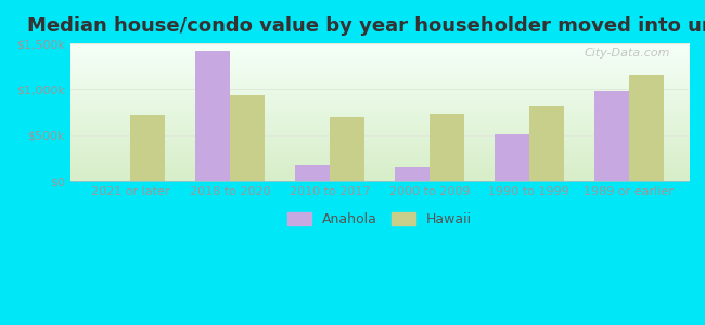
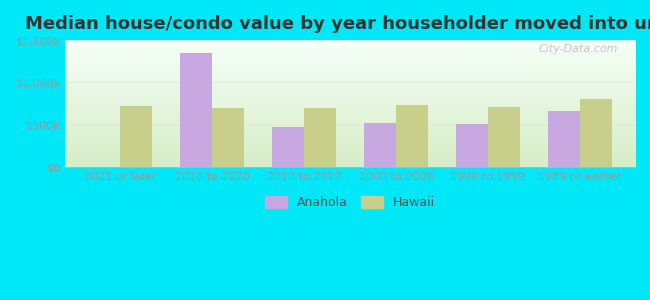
Anahola/2018 to 2020: $1,420k -> $1,350k
Hawaii/2018 to 2020: $940k -> $700k
Anahola/2010 to 2017: $180k -> $480k
Anahola/2000 to 2009: $160k -> $520k
Hawaii/1990 to 1999: $820k -> $710k
Anahola/1989 or earlier: $980k -> $660k
Hawaii/1989 or earlier: $1,160k -> $800k
